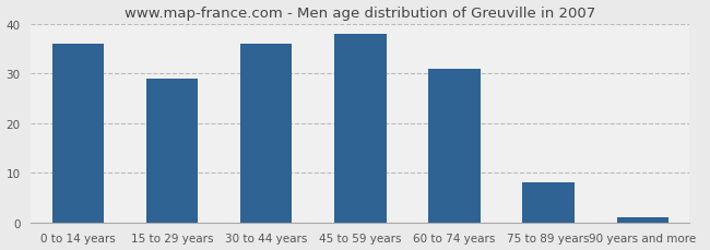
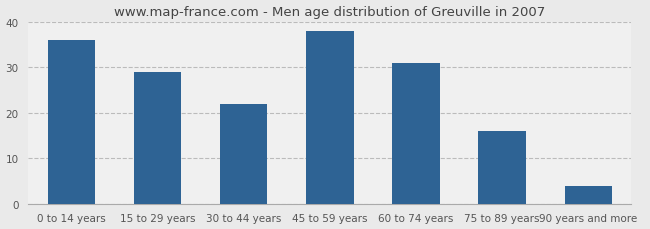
30 to 44 years: 36 -> 22
75 to 89 years: 8 -> 16
90 years and more: 1 -> 4
